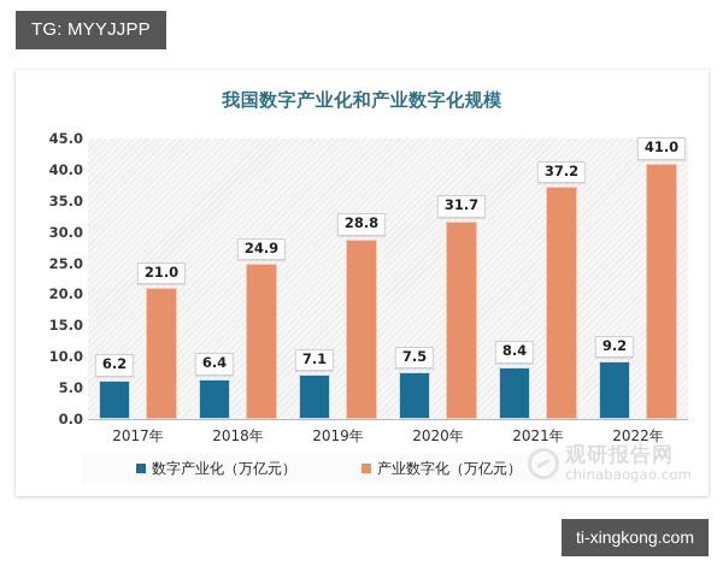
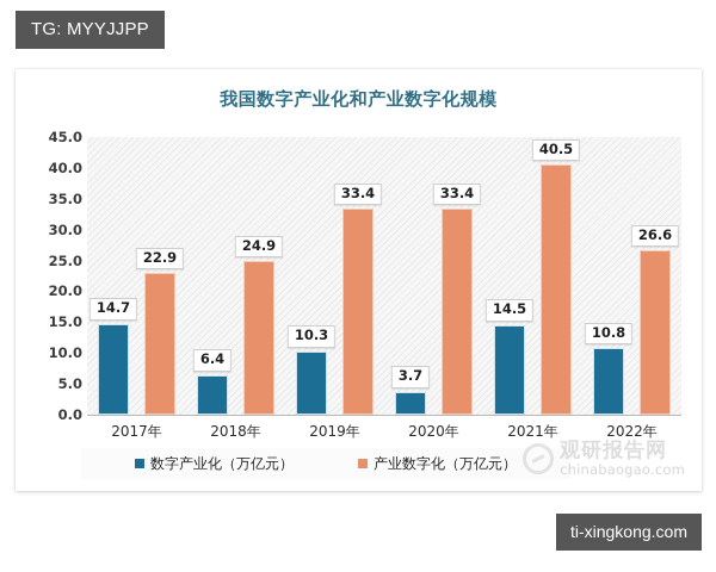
数字产业化（万亿元）/2017年: 6.2 -> 14.7
产业数字化（万亿元）/2017年: 21.0 -> 22.9
数字产业化（万亿元）/2019年: 7.1 -> 10.3
产业数字化（万亿元）/2019年: 28.8 -> 33.4
数字产业化（万亿元）/2020年: 7.5 -> 3.7
产业数字化（万亿元）/2020年: 31.7 -> 33.4
数字产业化（万亿元）/2021年: 8.4 -> 14.5
产业数字化（万亿元）/2021年: 37.2 -> 40.5
数字产业化（万亿元）/2022年: 9.2 -> 10.8
产业数字化（万亿元）/2022年: 41.0 -> 26.6
